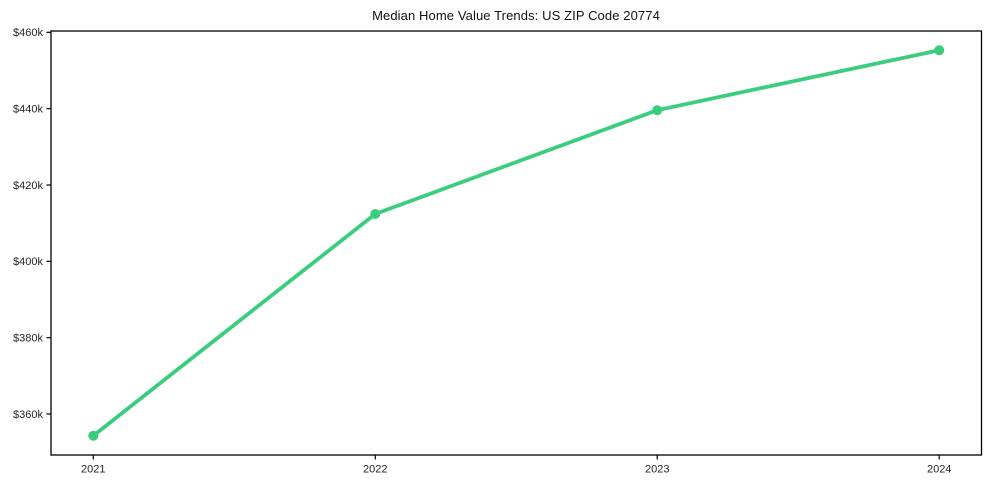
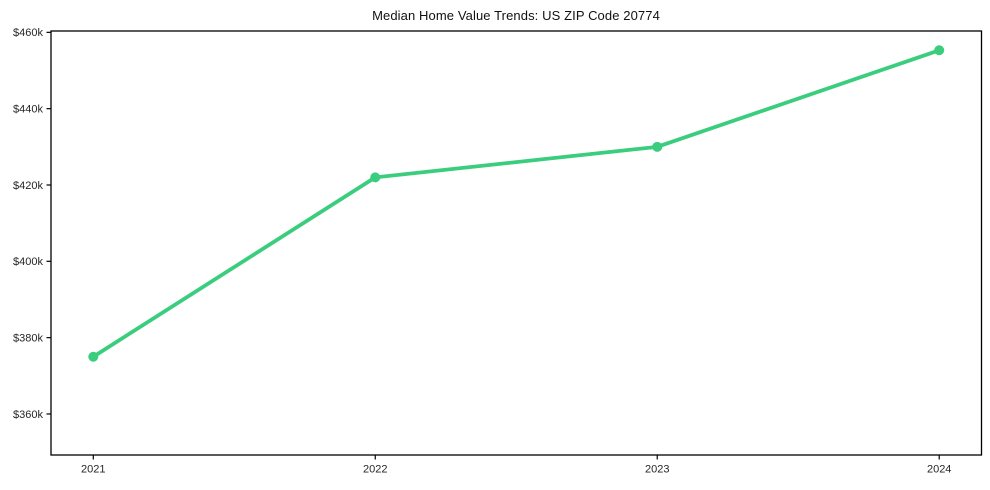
2021: $354k -> $375k
2022: $412k -> $422k
2023: $440k -> $430k
